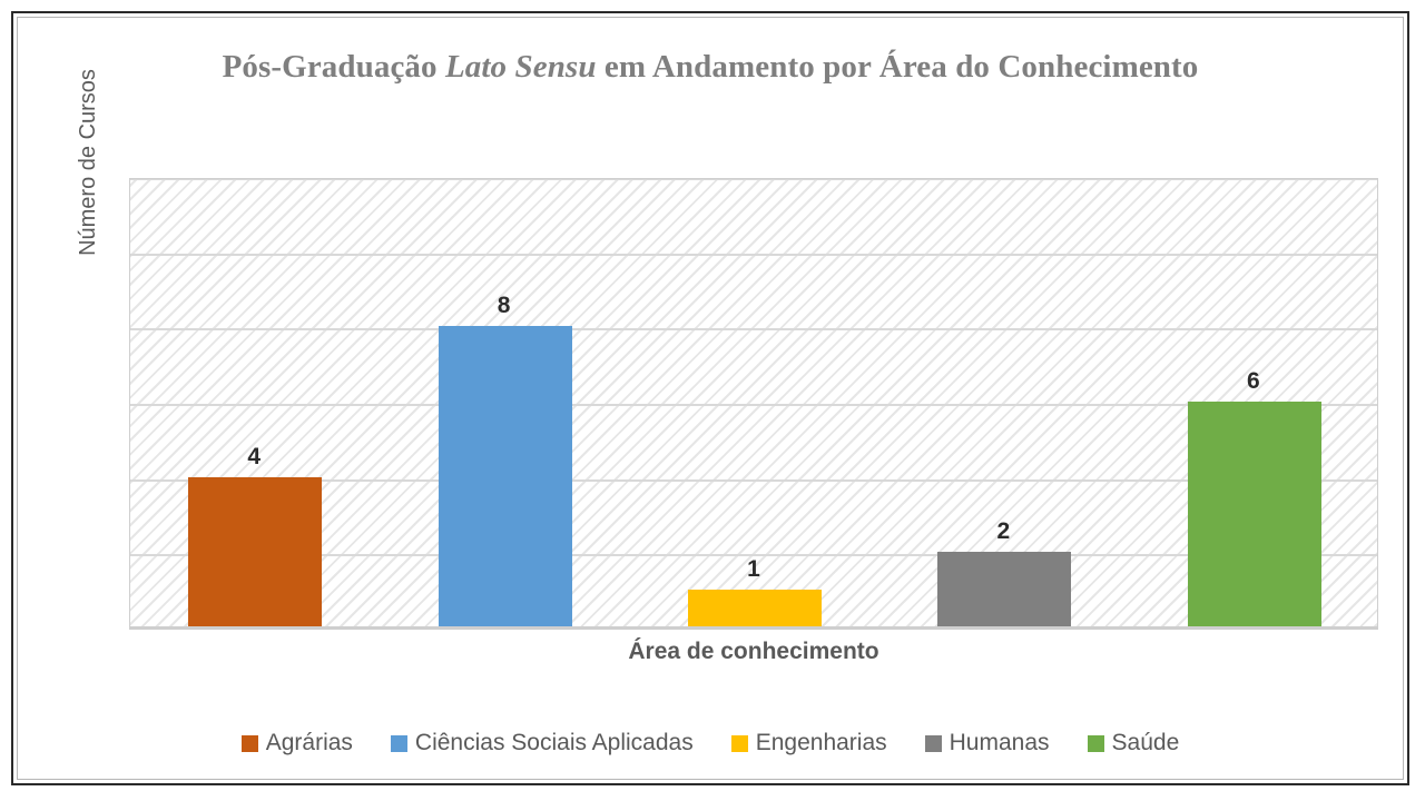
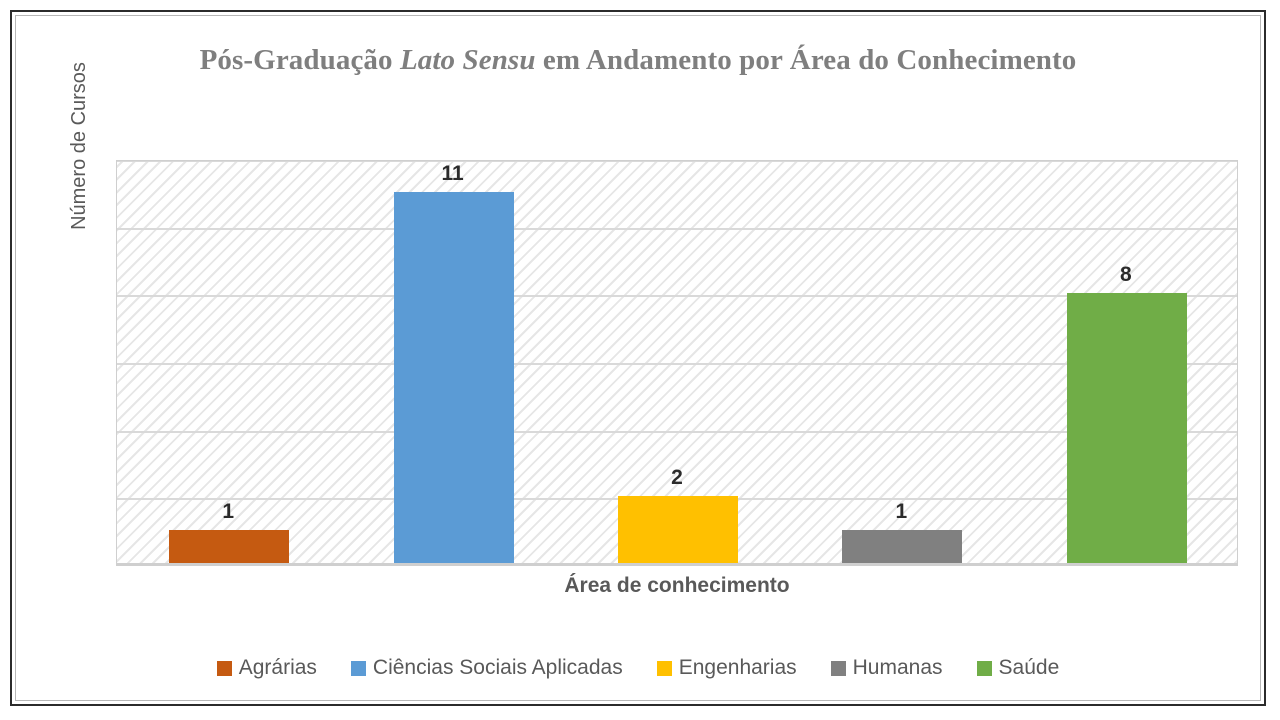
Agrárias: 4 -> 1
Ciências Sociais Aplicadas: 8 -> 11
Engenharias: 1 -> 2
Humanas: 2 -> 1
Saúde: 6 -> 8
